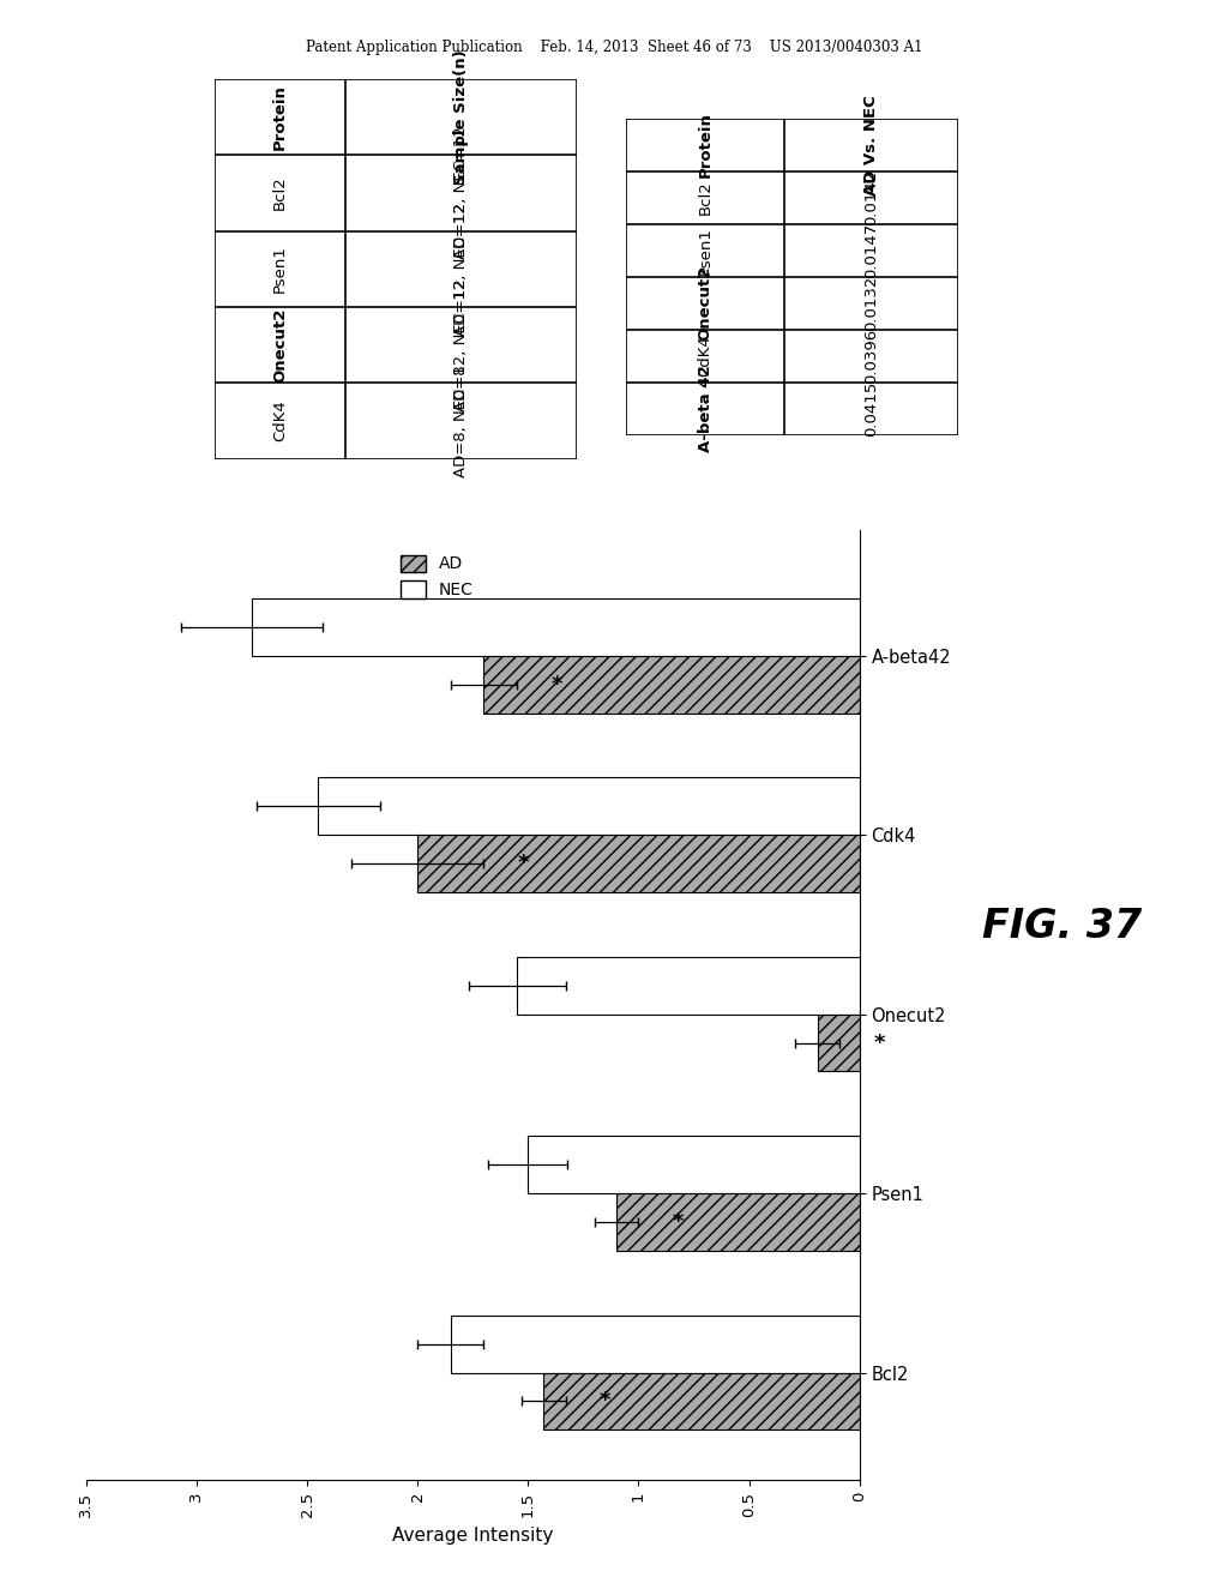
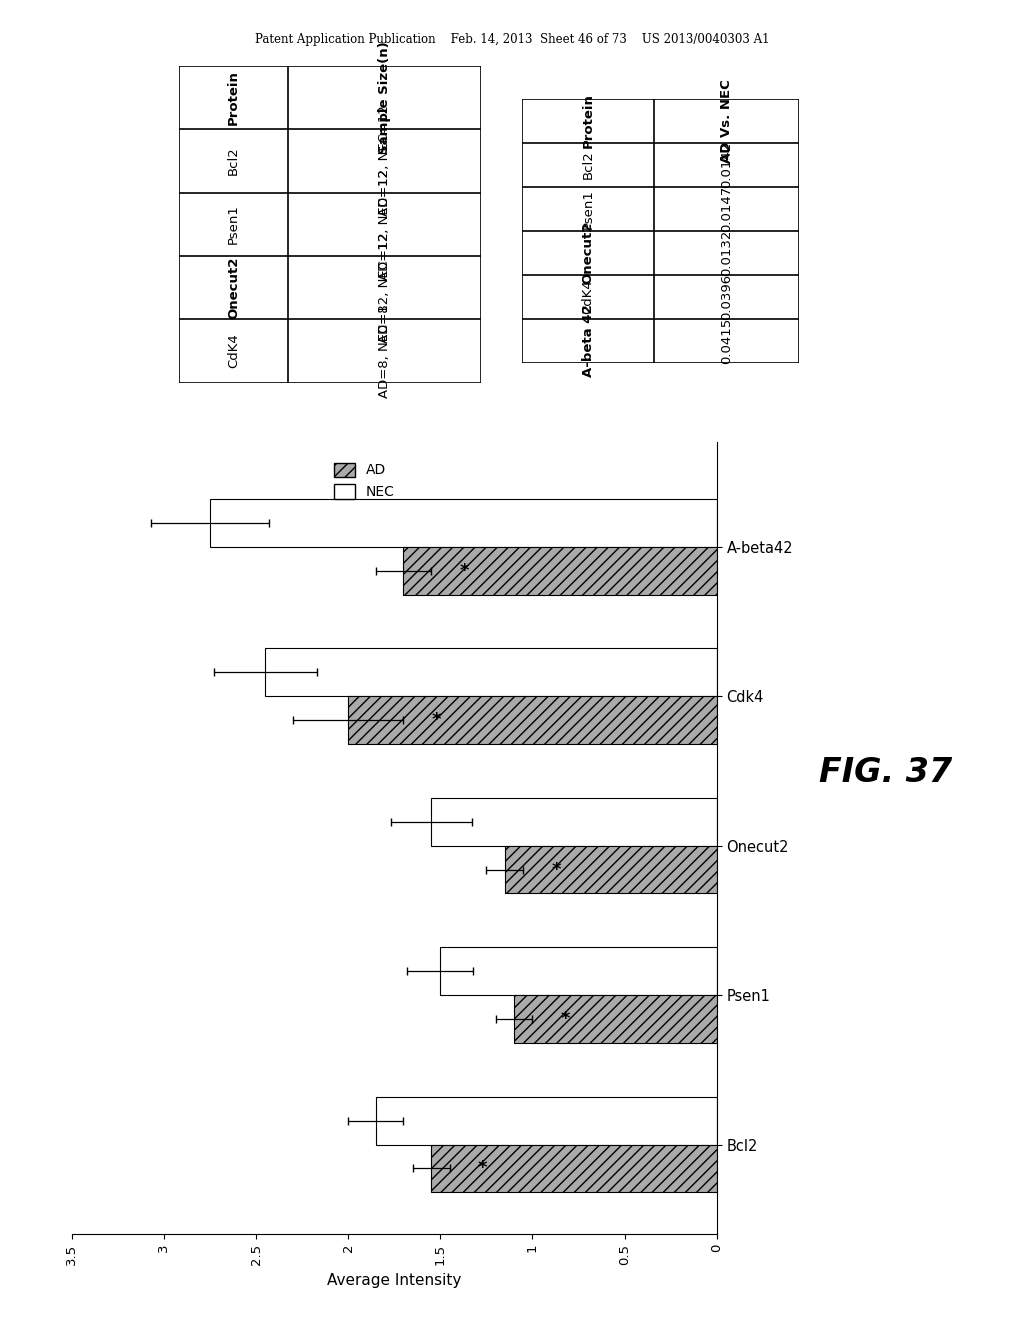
AD/Onecut2: 0.19 -> 1.15
AD/Bcl2: 1.43 -> 1.55
